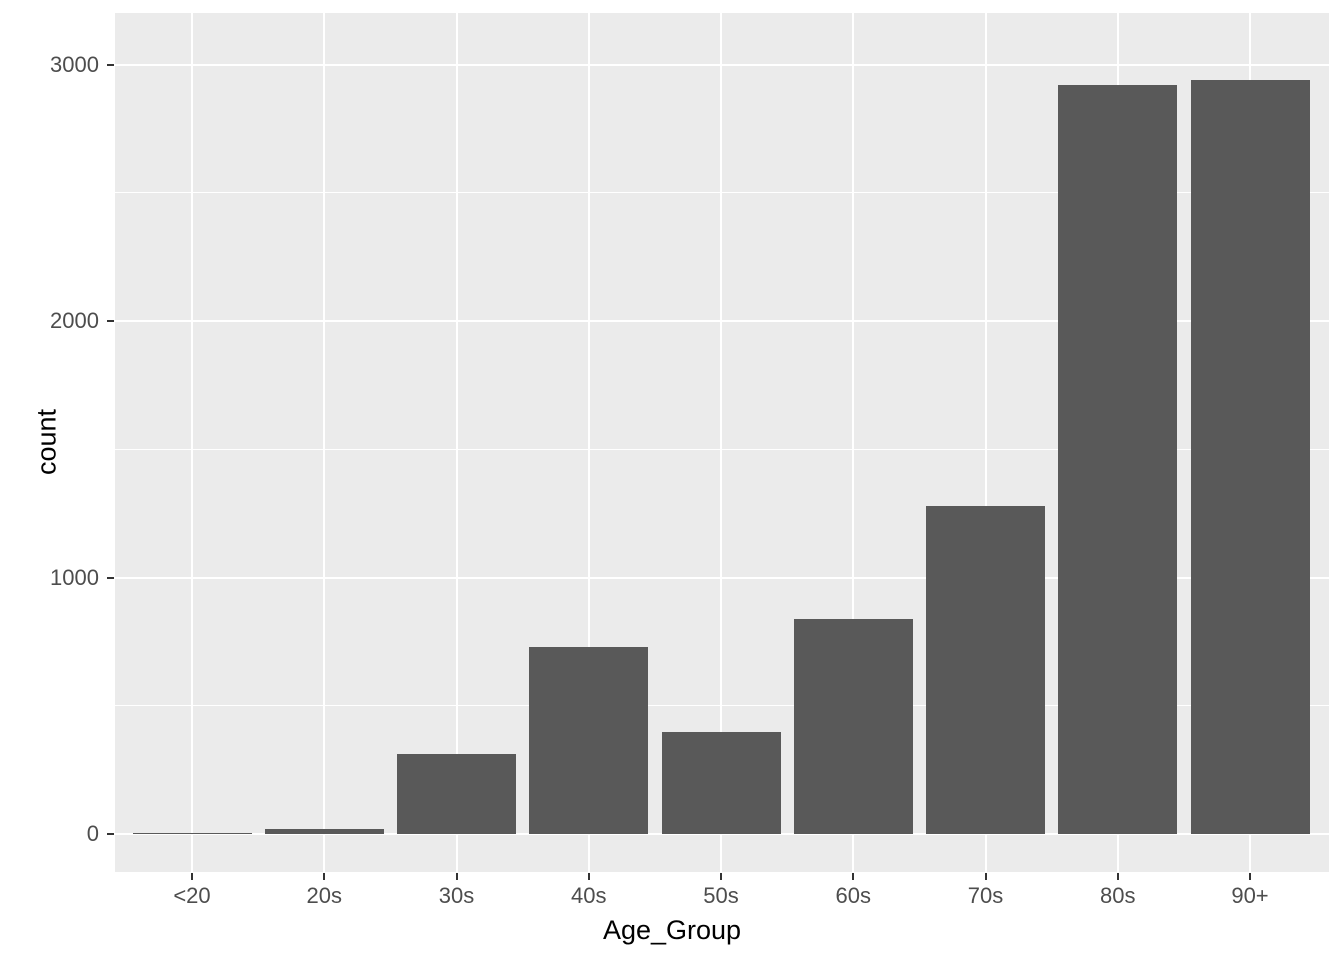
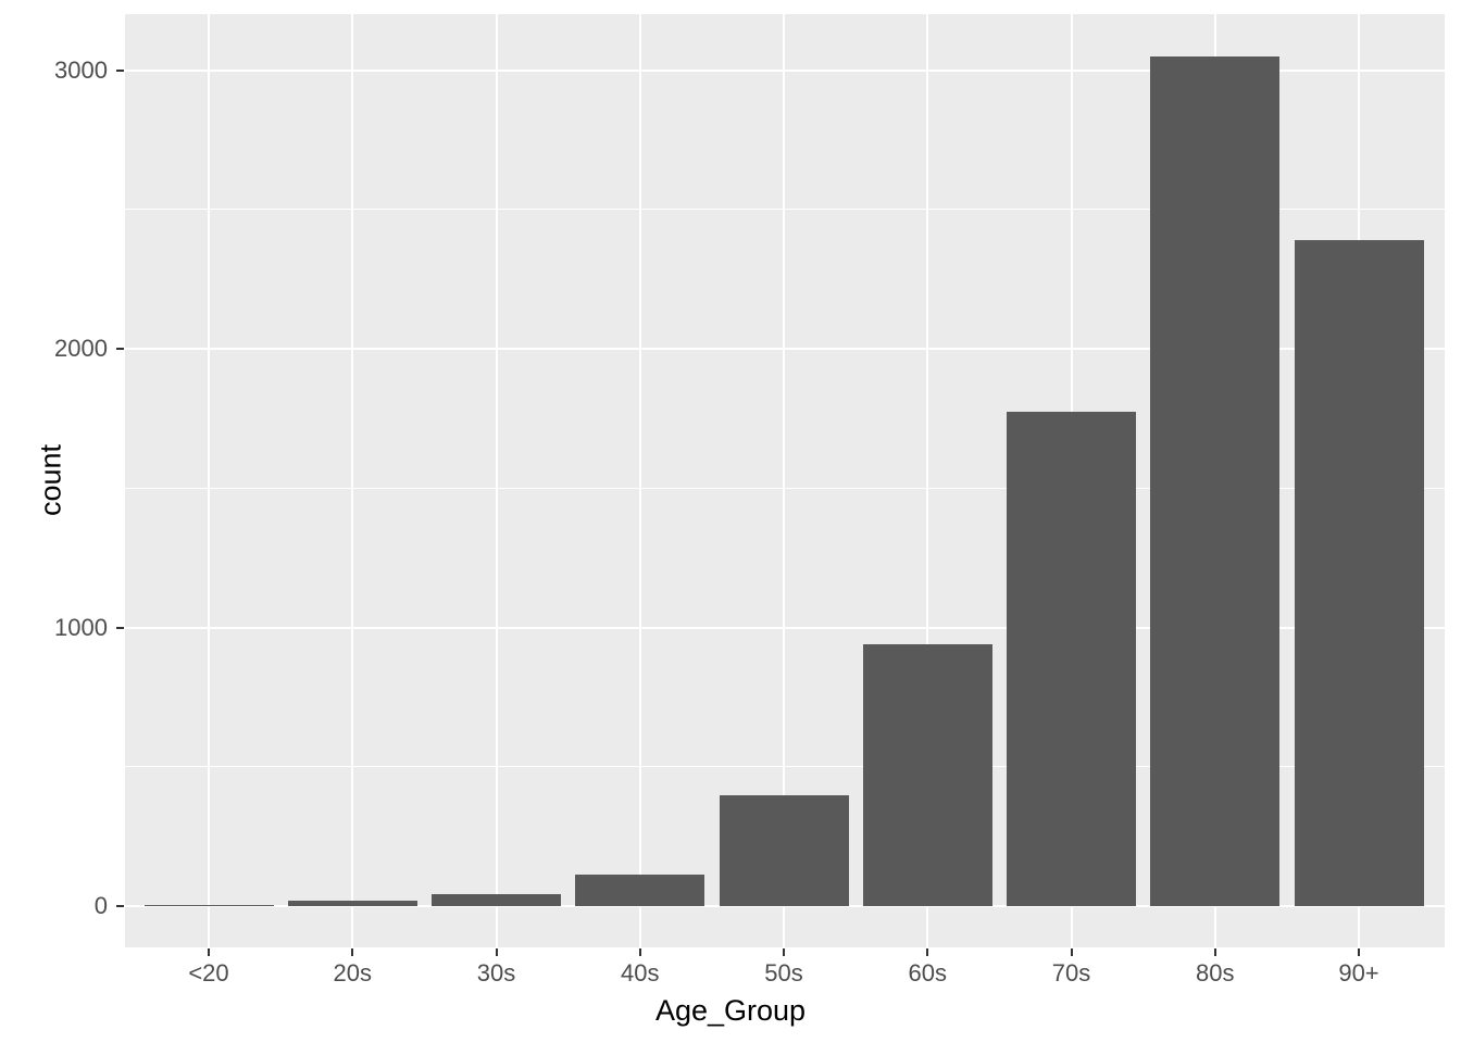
30s: 310 -> 40
40s: 730 -> 110
60s: 840 -> 940
70s: 1280 -> 1780
80s: 2920 -> 3050
90+: 2940 -> 2390
